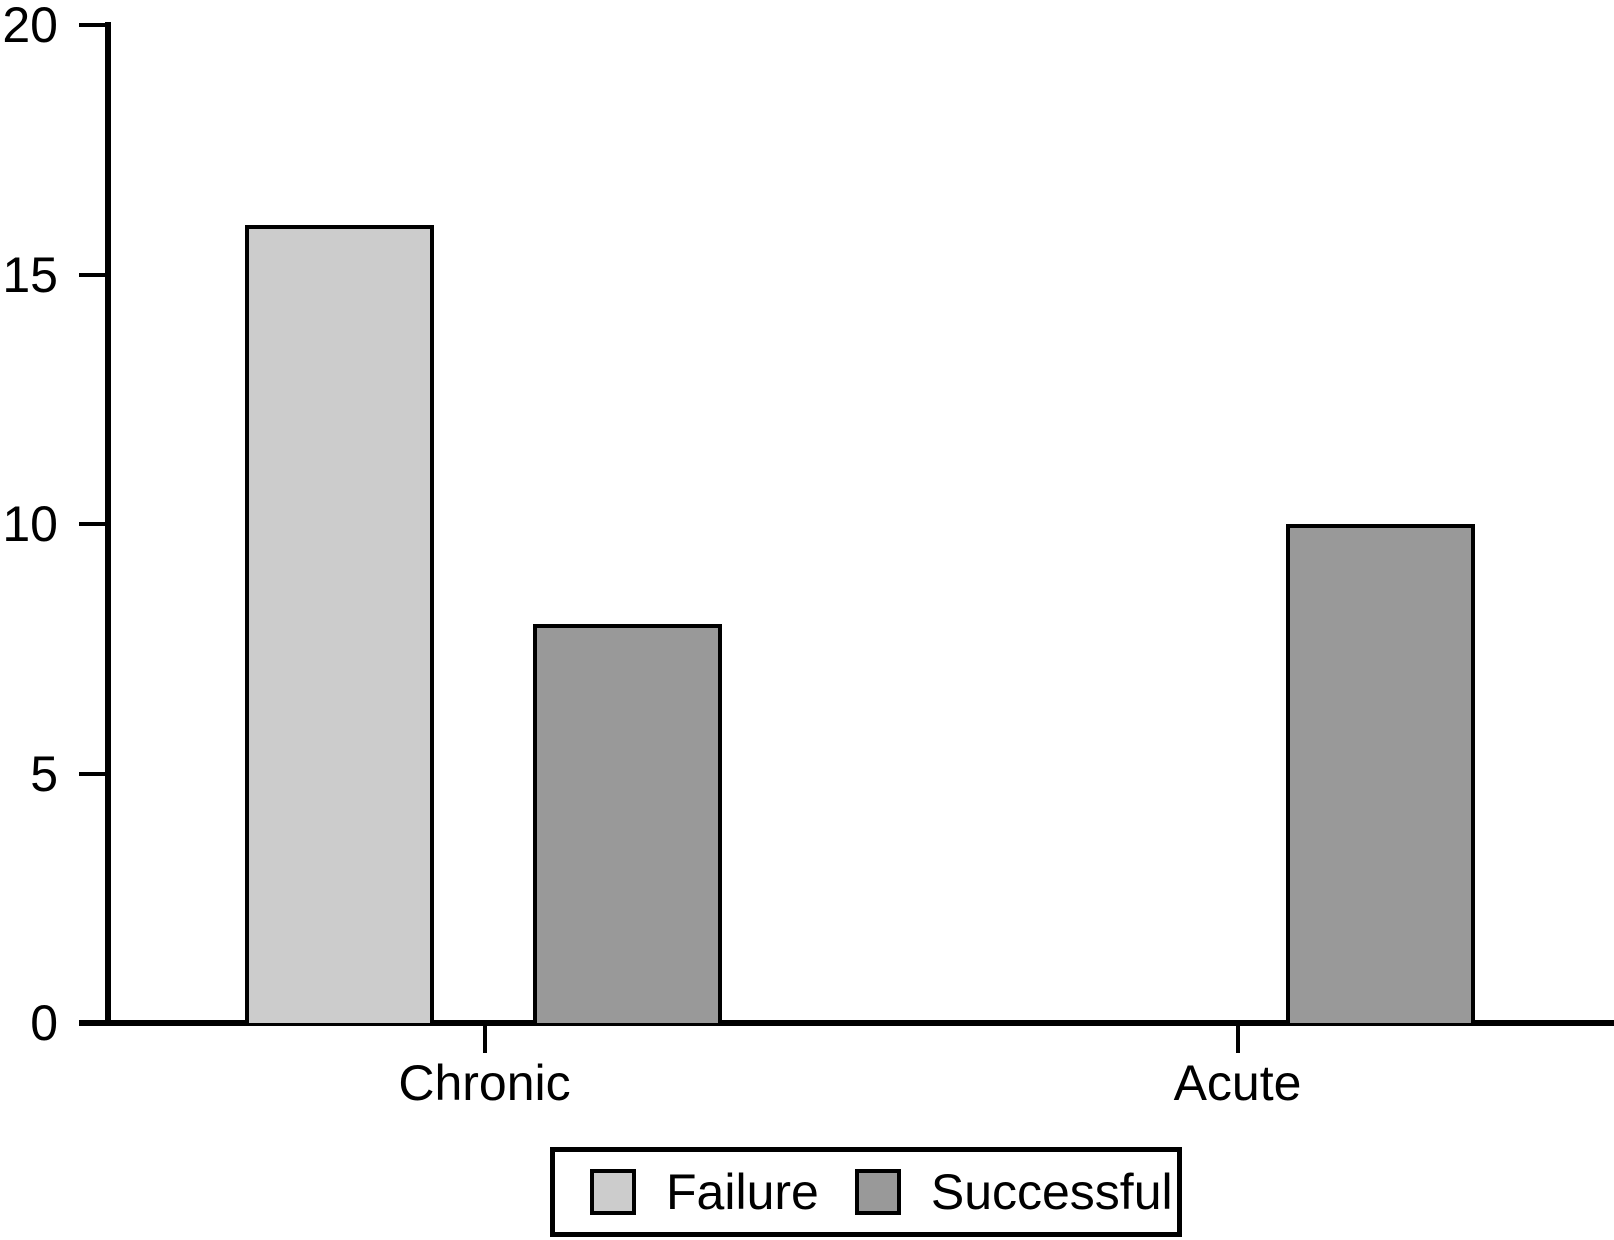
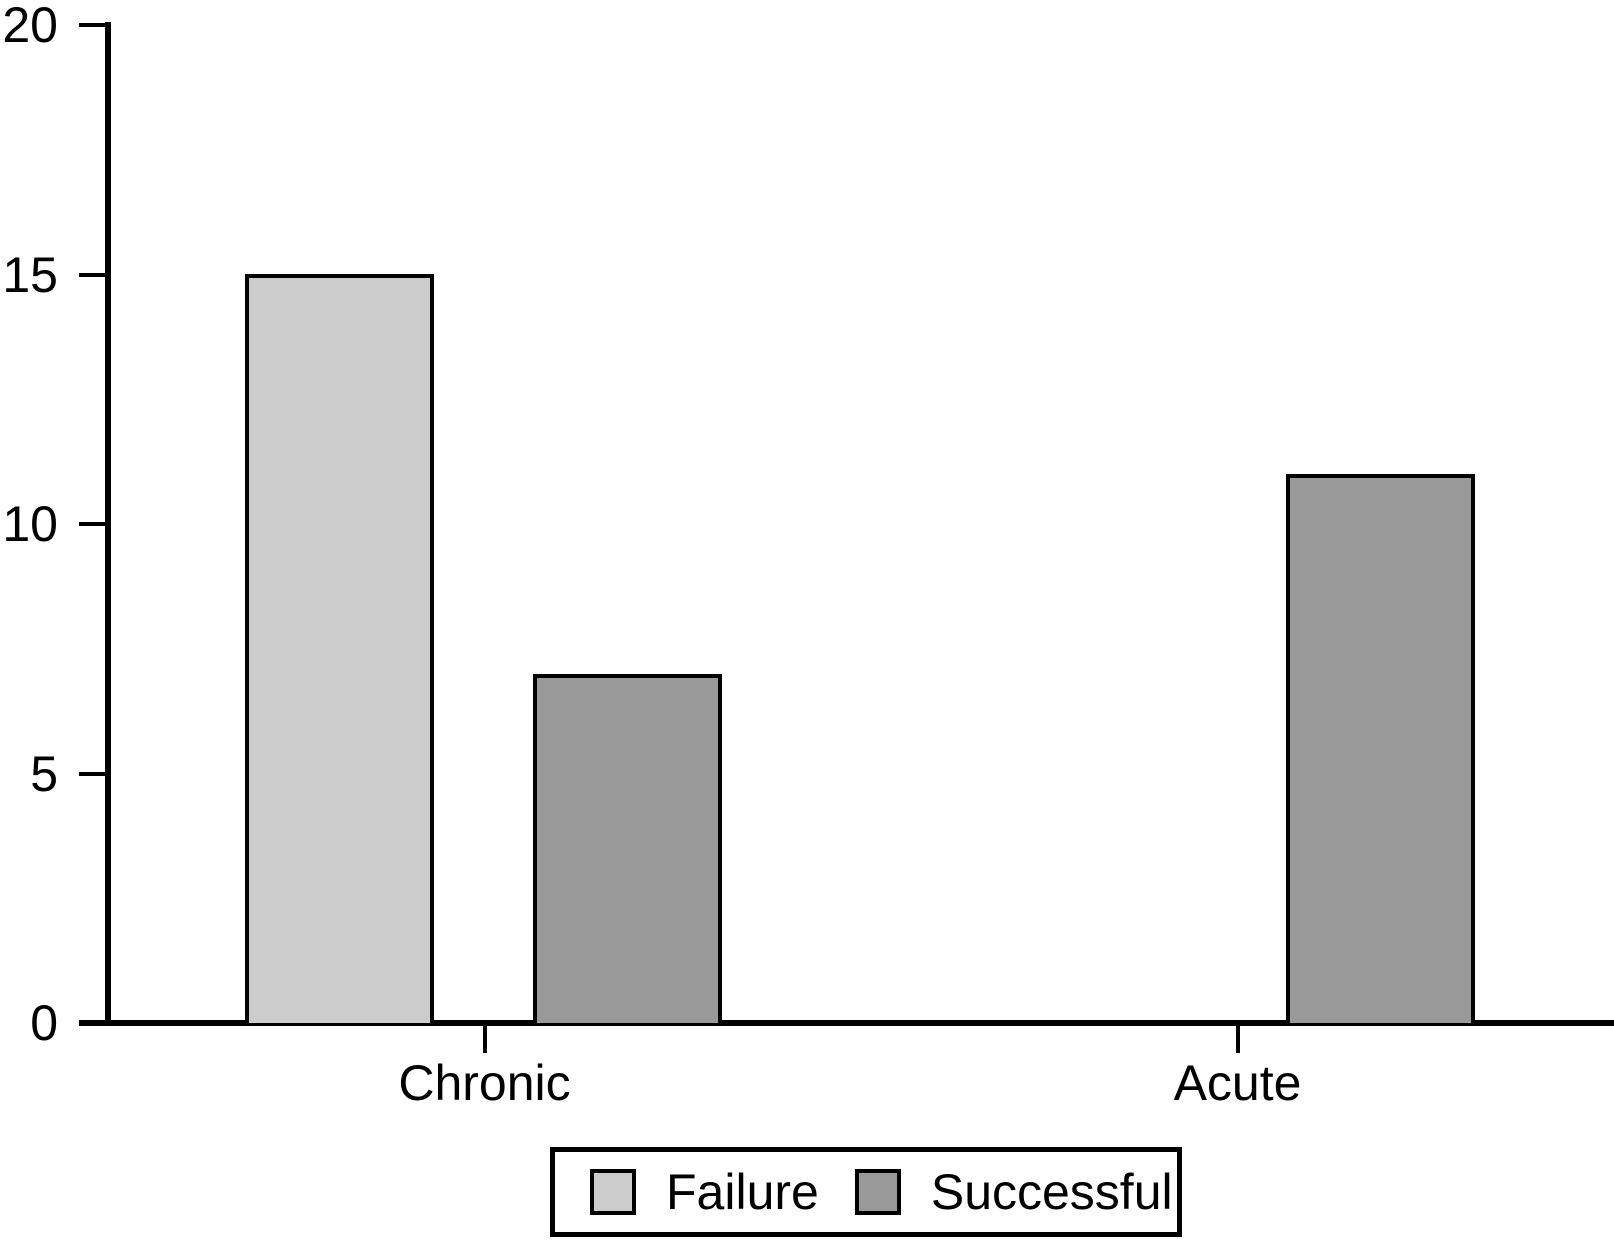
Failure/Chronic: 16 -> 15
Successful/Chronic: 8 -> 7
Successful/Acute: 10 -> 11
